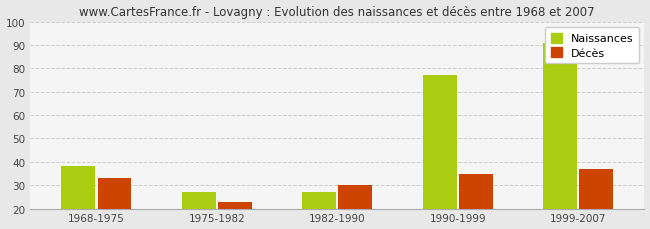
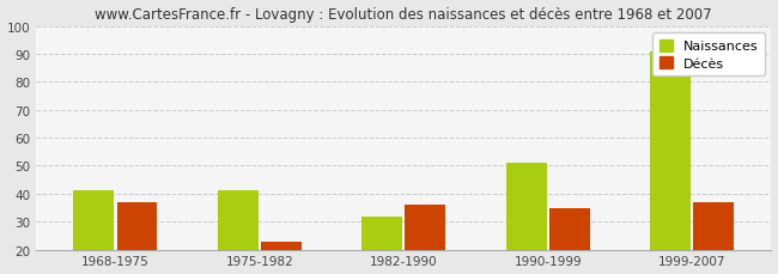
Naissances/1968-1975: 38 -> 41
Décès/1968-1975: 33 -> 37
Naissances/1975-1982: 27 -> 41
Naissances/1982-1990: 27 -> 32
Décès/1982-1990: 30 -> 36
Naissances/1990-1999: 77 -> 51
